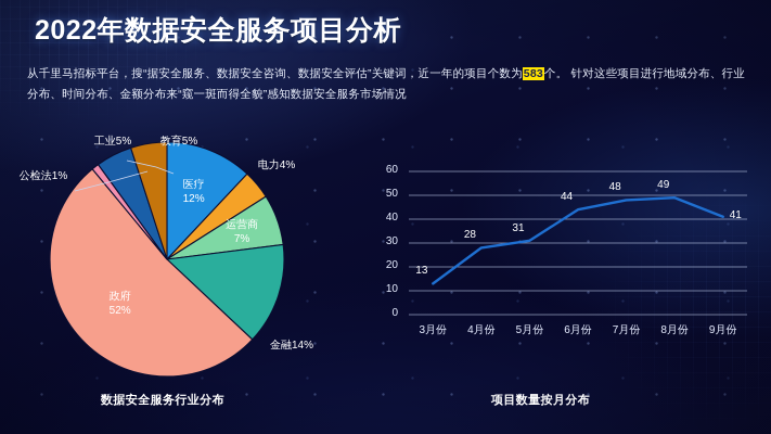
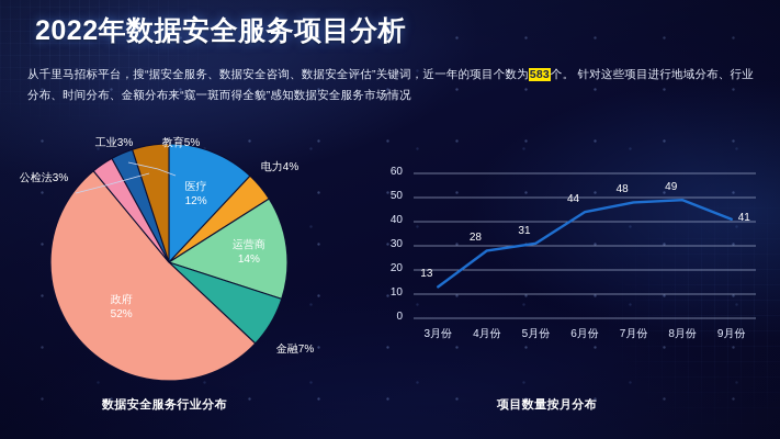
数据安全服务行业分布/运营商: 7% -> 14%
数据安全服务行业分布/金融: 14% -> 7%
数据安全服务行业分布/公检法: 1% -> 3%
数据安全服务行业分布/工业: 5% -> 3%
